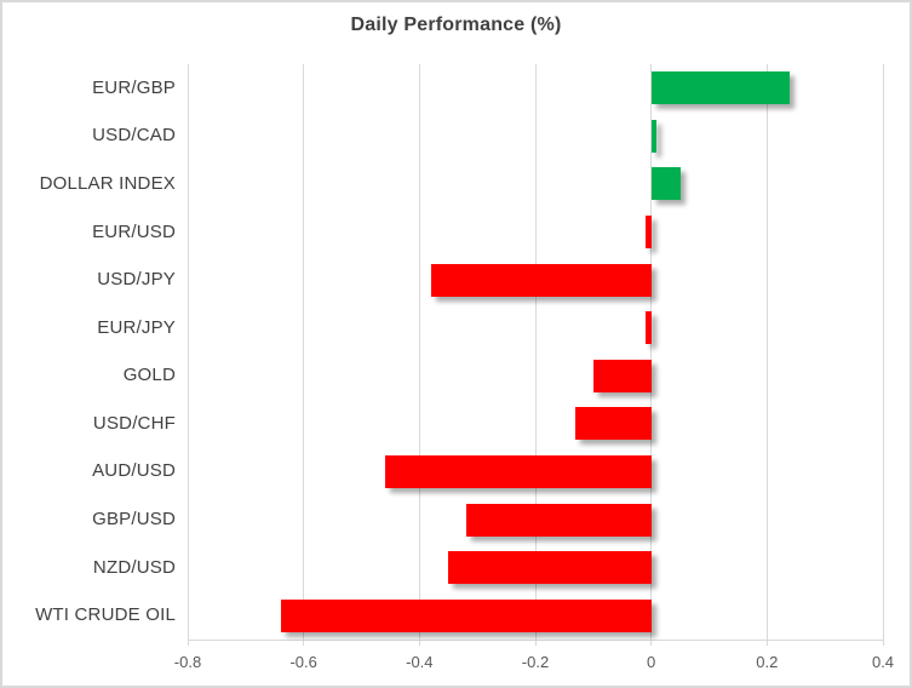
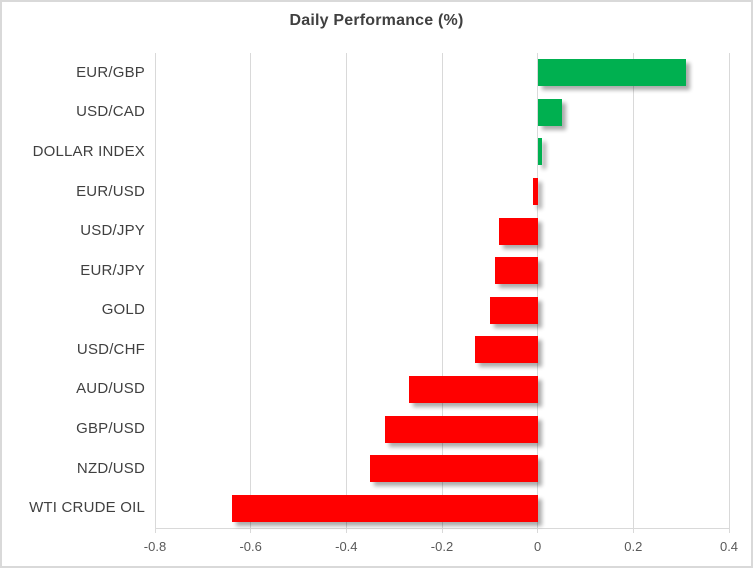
EUR/GBP: 0.24 -> 0.31
USD/CAD: 0.01 -> 0.05
DOLLAR INDEX: 0.05 -> 0.01
USD/JPY: -0.38 -> -0.08
EUR/JPY: -0.01 -> -0.09
AUD/USD: -0.46 -> -0.27
